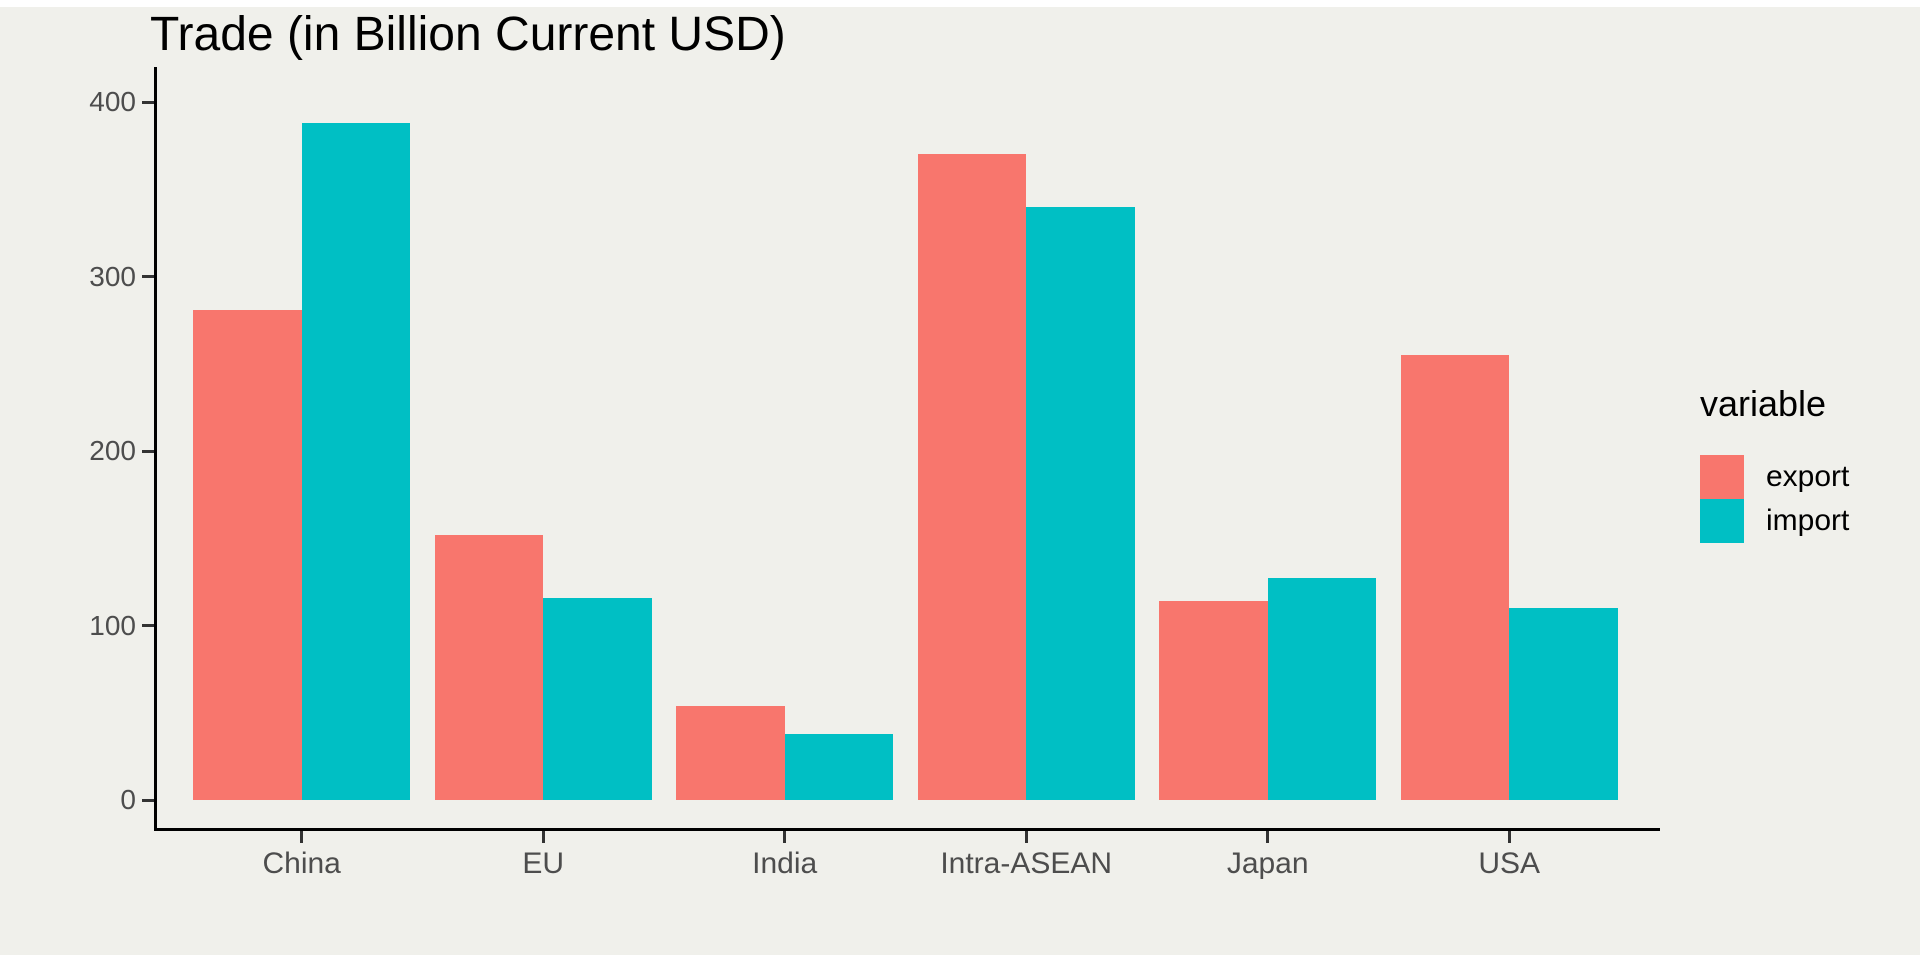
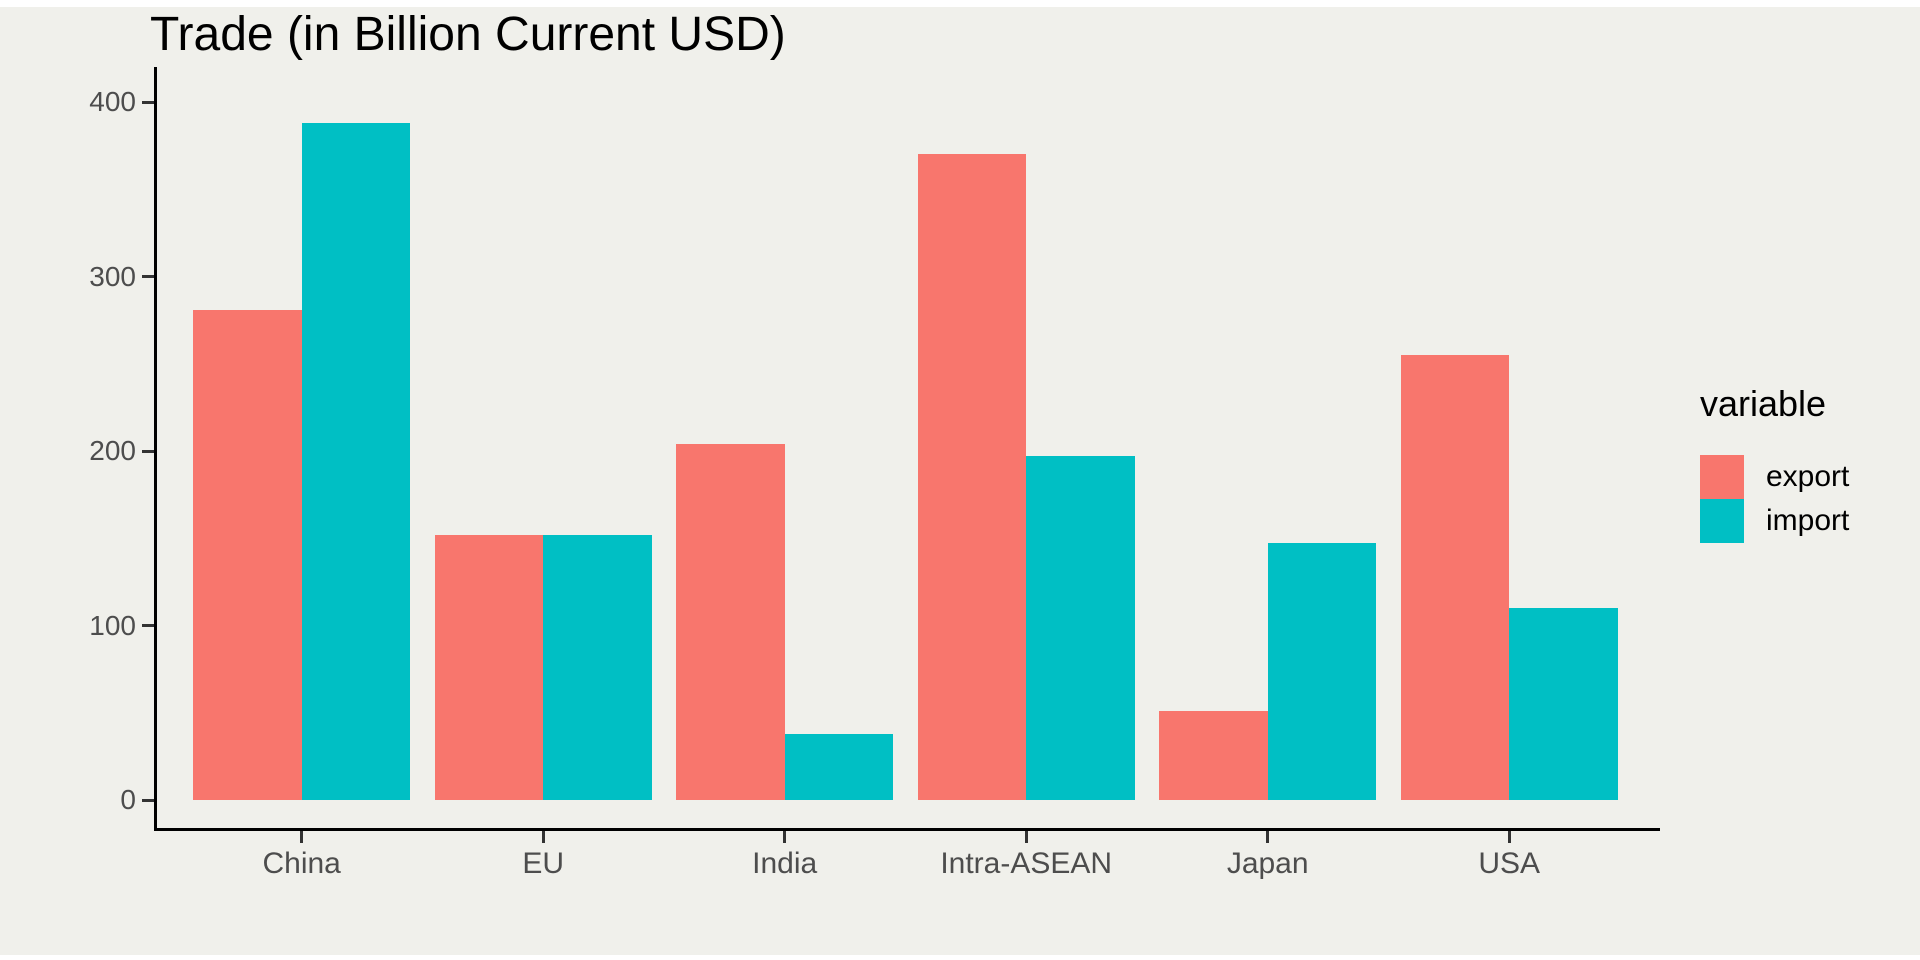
import/EU: 116 -> 152
export/India: 54 -> 204
import/Intra-ASEAN: 340 -> 197
export/Japan: 114 -> 51
import/Japan: 127 -> 147
